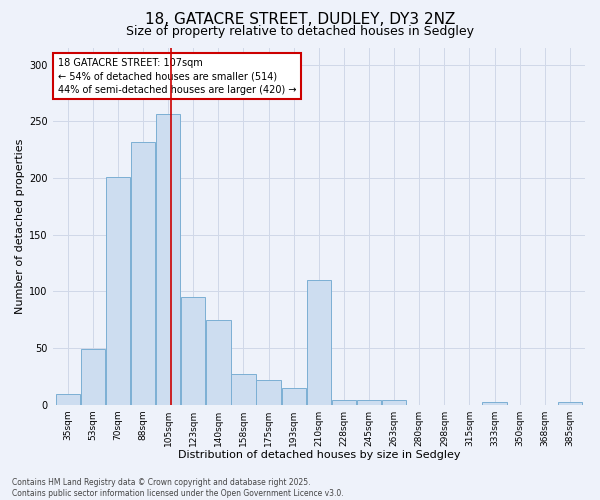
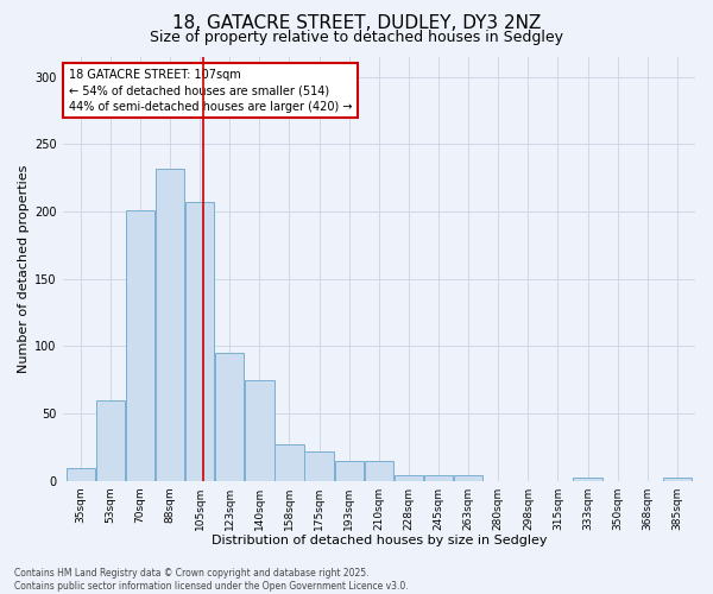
53sqm: 49 -> 60
105sqm: 256 -> 207
210sqm: 110 -> 15
